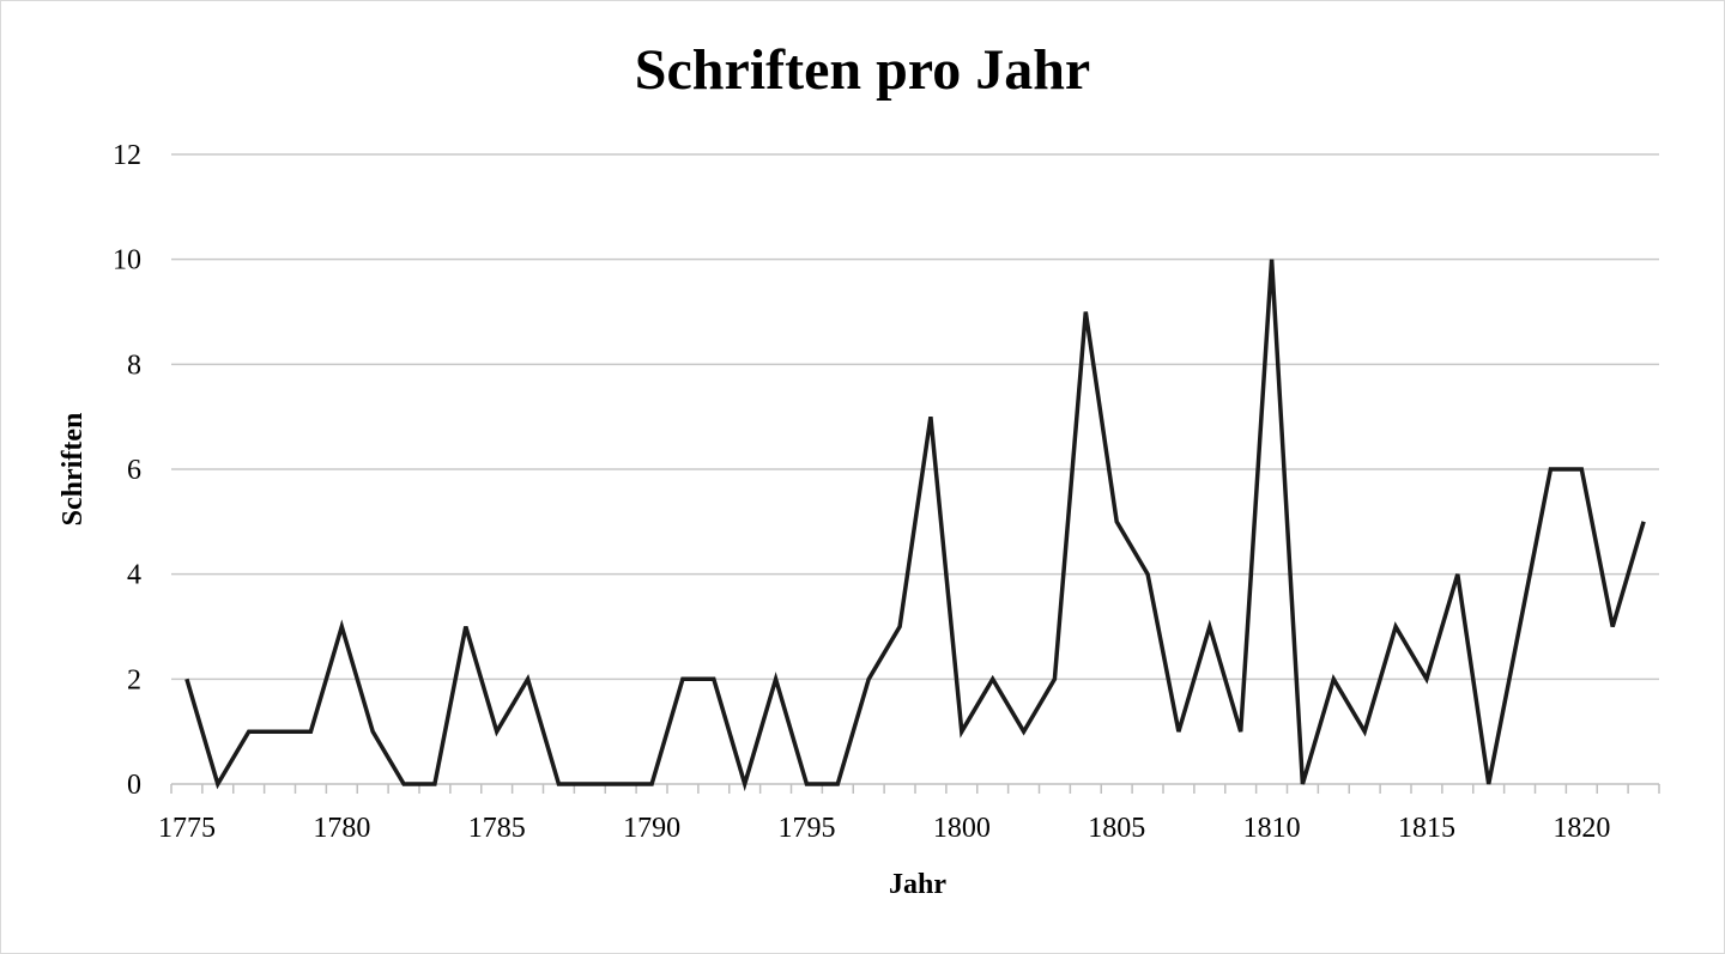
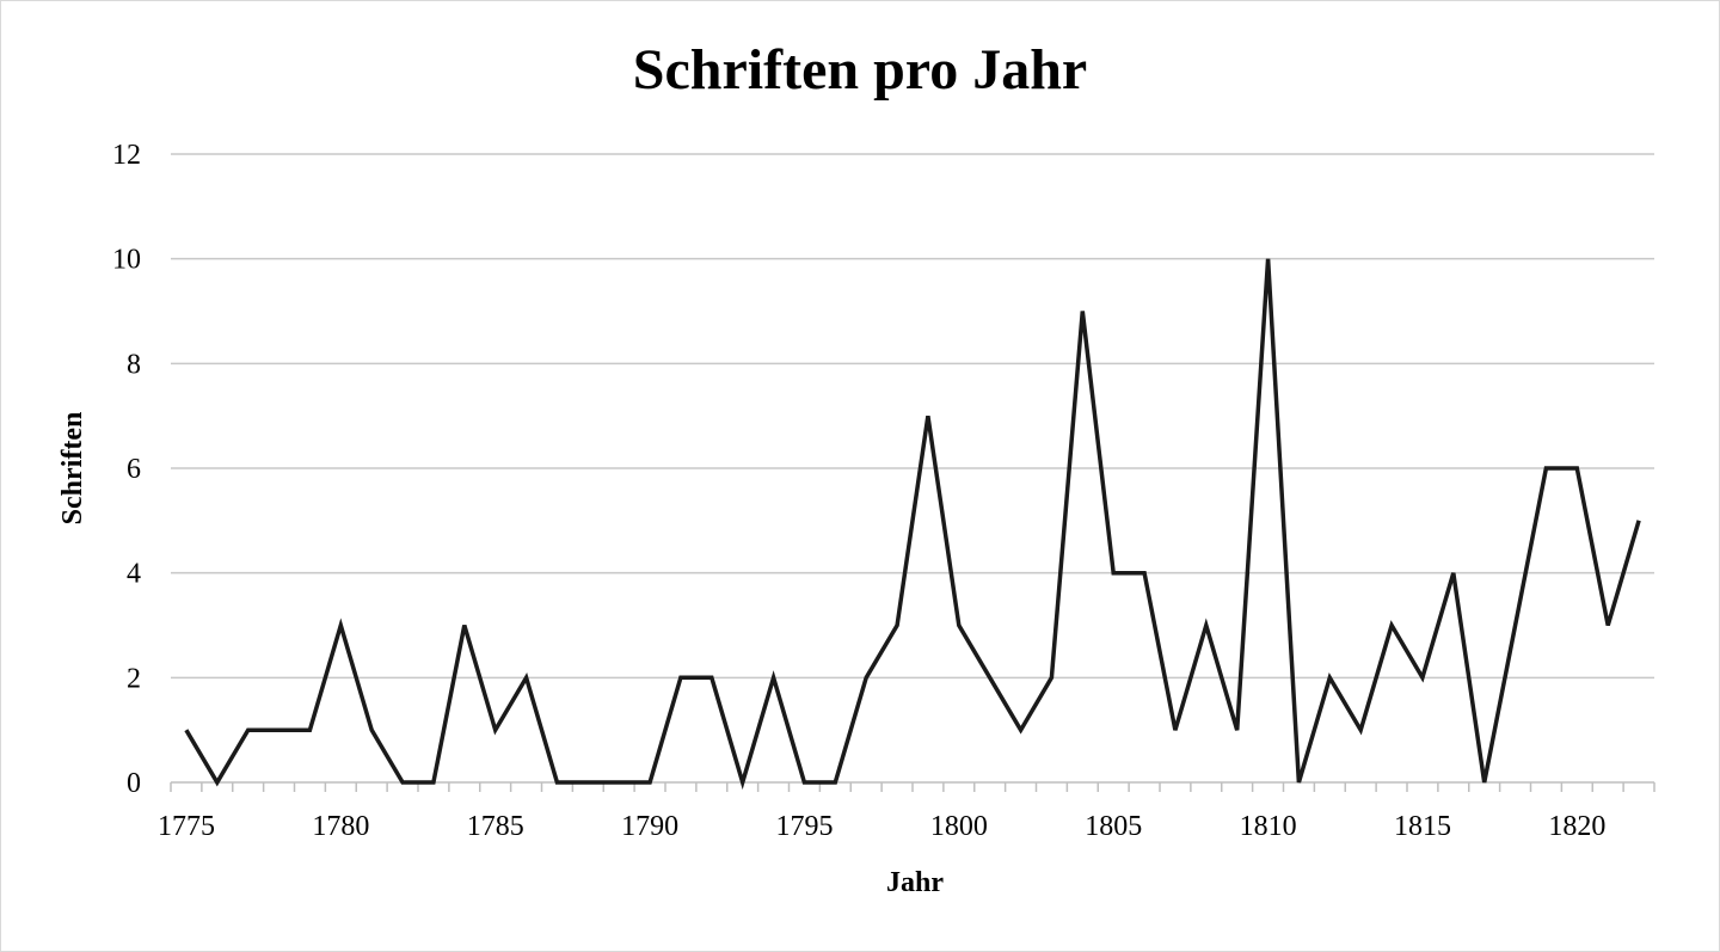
1775: 2 -> 1
1800: 1 -> 3
1805: 5 -> 4
